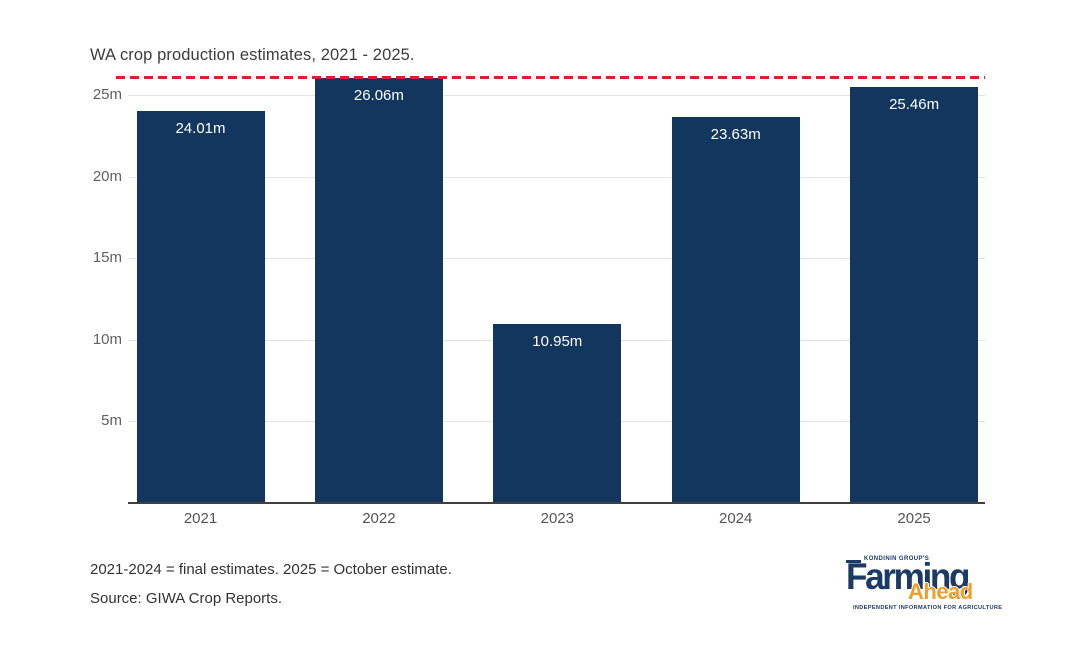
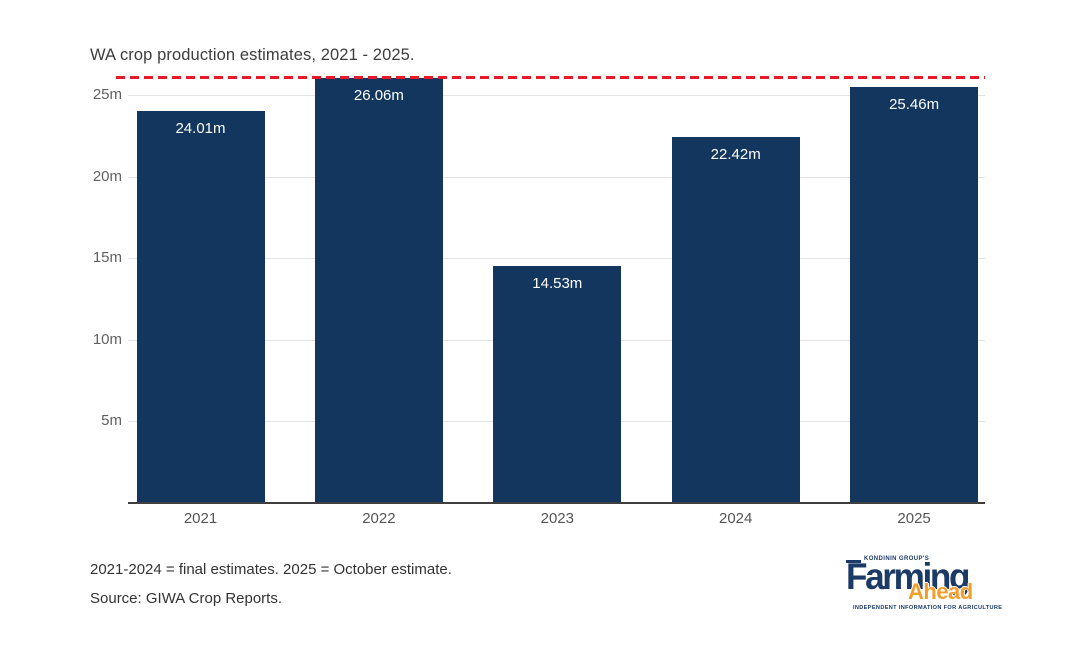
2023: 10.95m -> 14.53m
2024: 23.63m -> 22.42m
